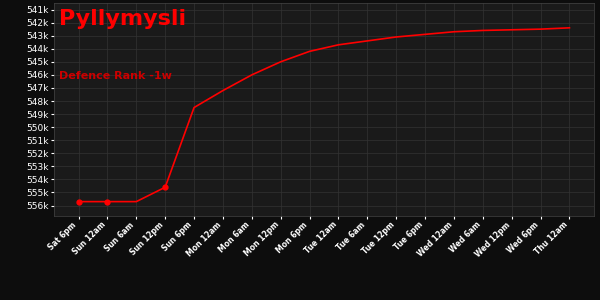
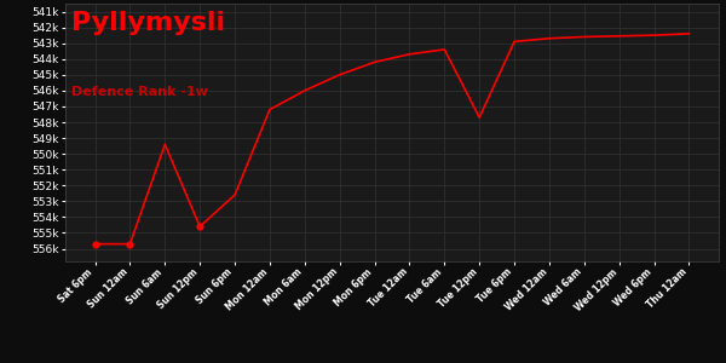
Sun 6am: 555.7k -> 549.4k
Sun 6pm: 548.5k -> 552.6k
Tue 12pm: 543.1k -> 547.7k
